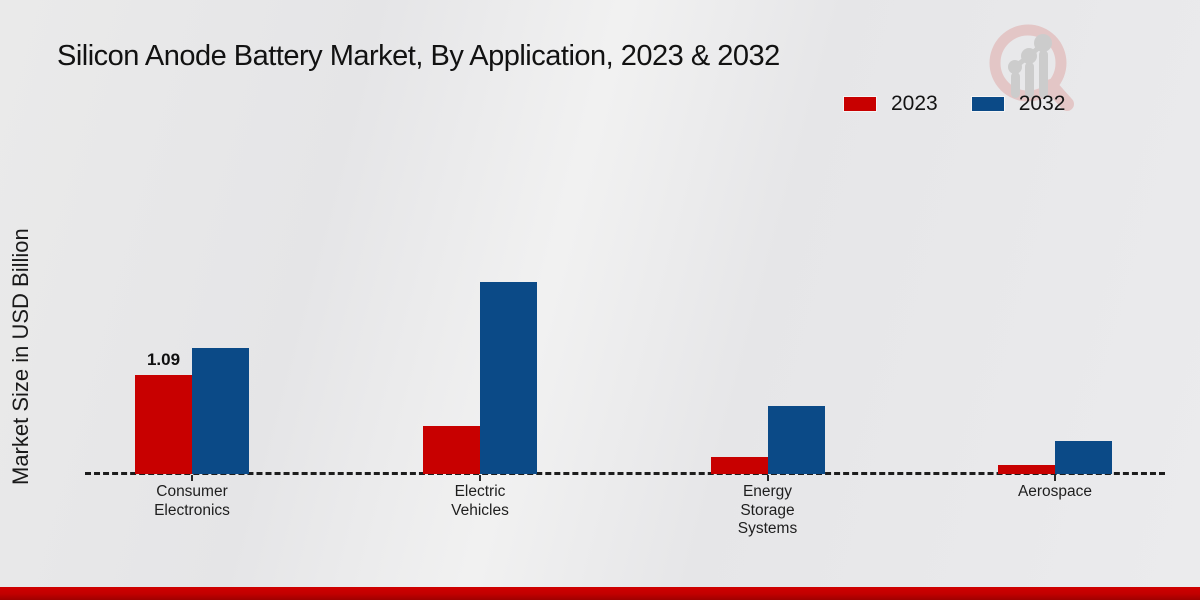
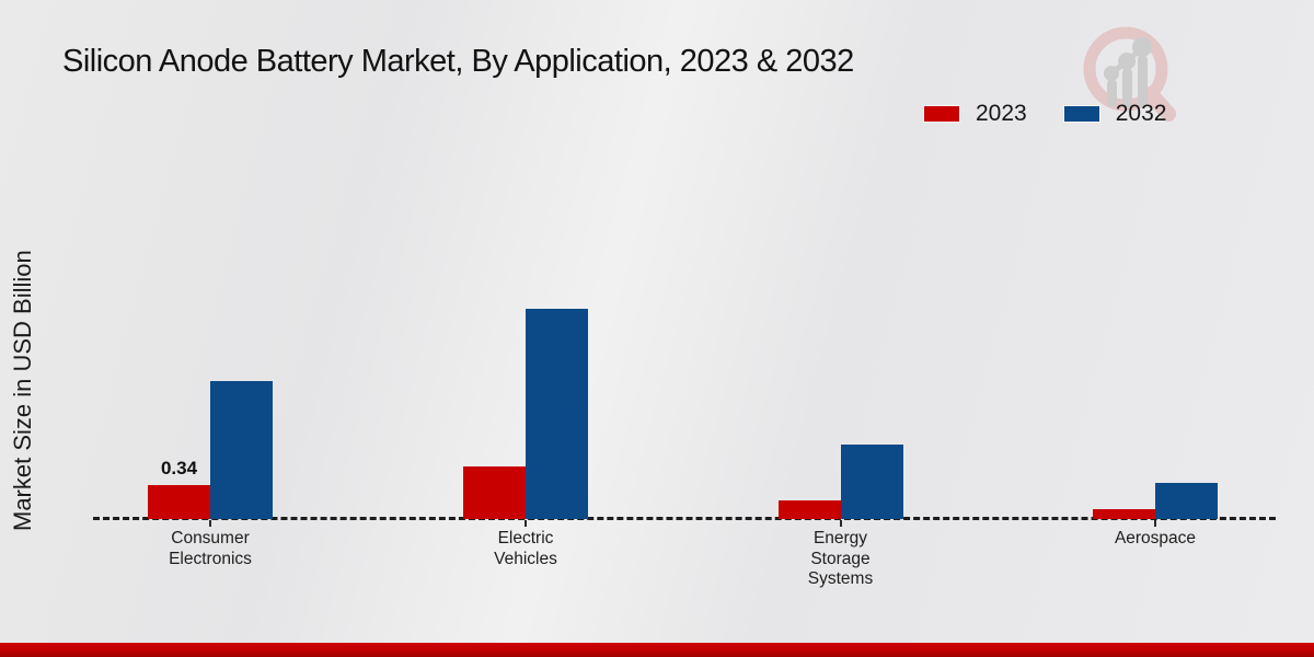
2023/Consumer Electronics: 1.09 -> 0.34
